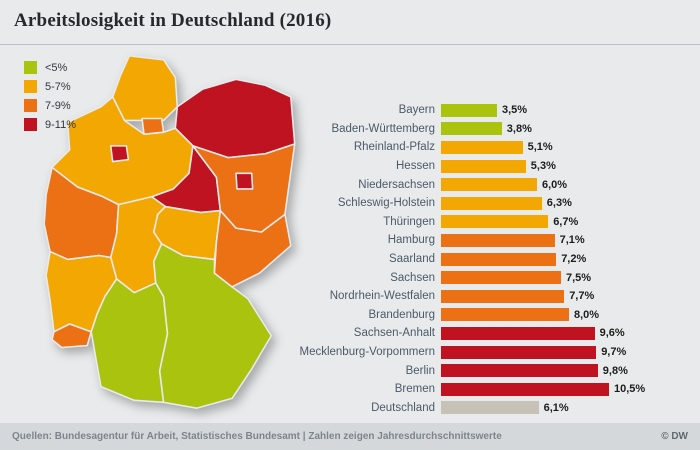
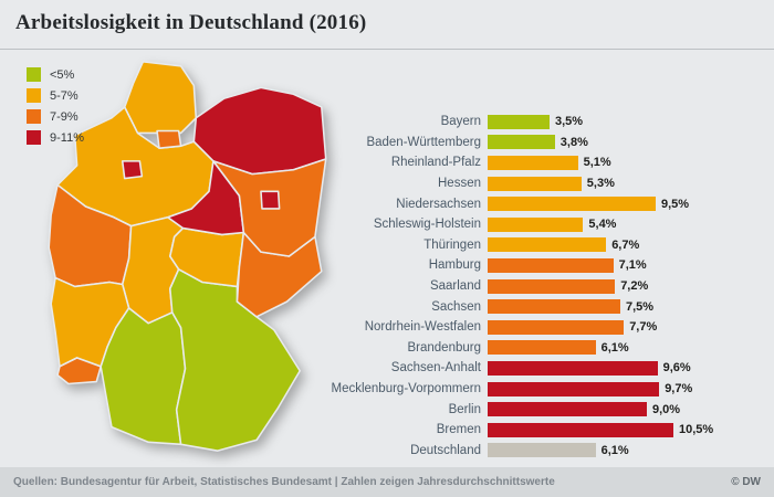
Niedersachsen: 6,0% -> 9,5%
Schleswig-Holstein: 6,3% -> 5,4%
Brandenburg: 8,0% -> 6,1%
Berlin: 9,8% -> 9,0%
